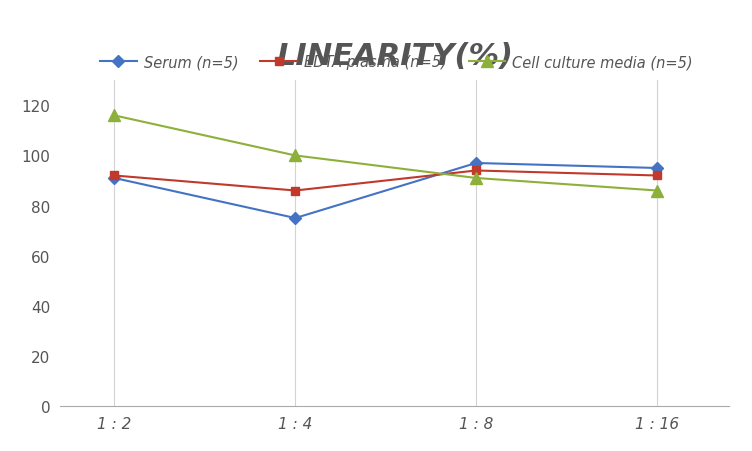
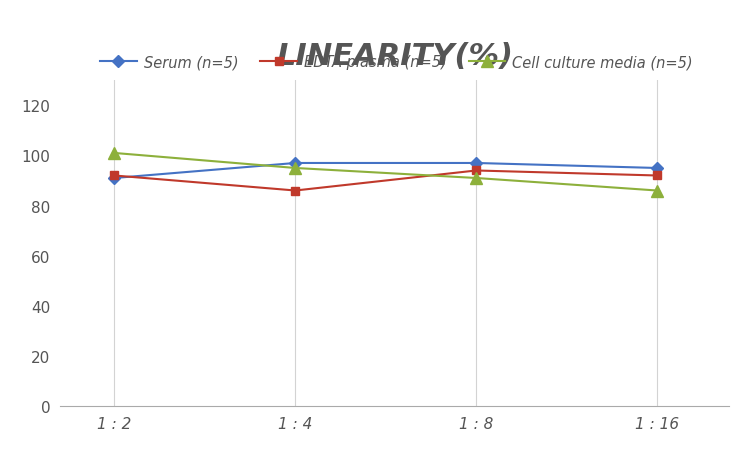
Cell culture media (n=5)/1 : 2: 116 -> 101
Serum (n=5)/1 : 4: 75 -> 97
Cell culture media (n=5)/1 : 4: 100 -> 95
